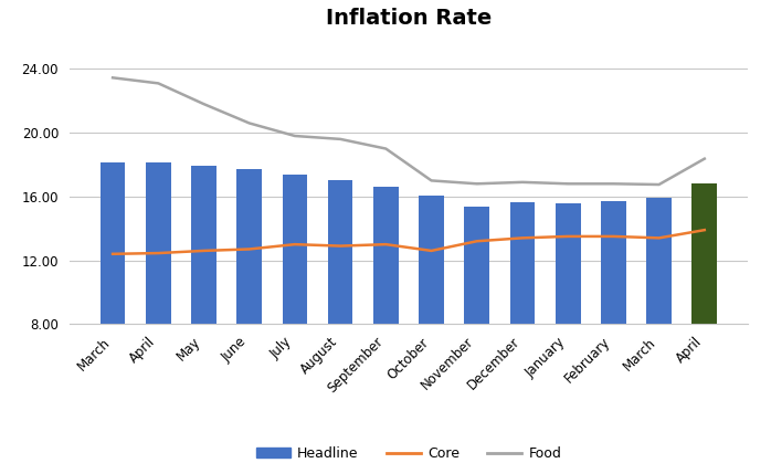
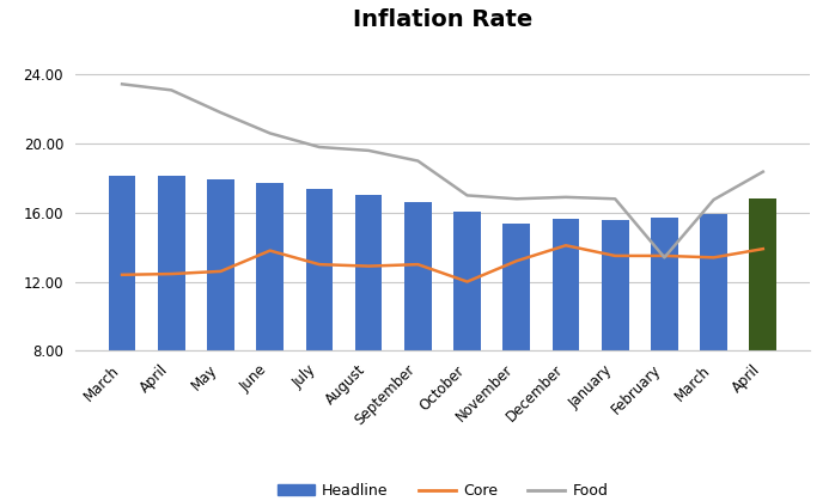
Core/June: 12.7 -> 13.8
Core/October: 12.6 -> 12.0
Core/December: 13.4 -> 14.1
Food/February: 16.8 -> 13.4
